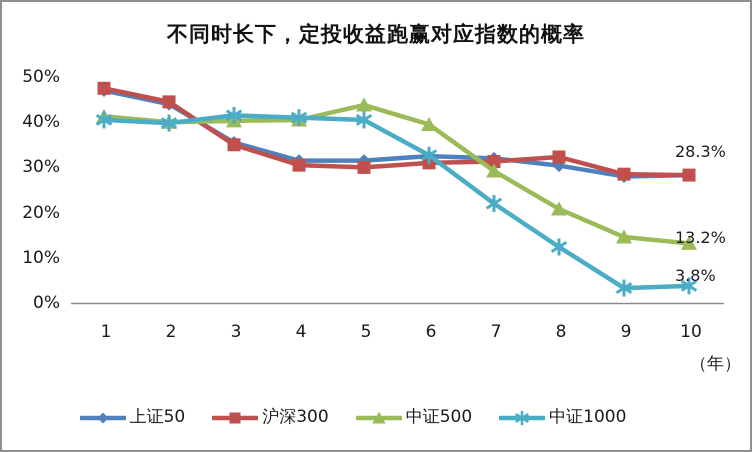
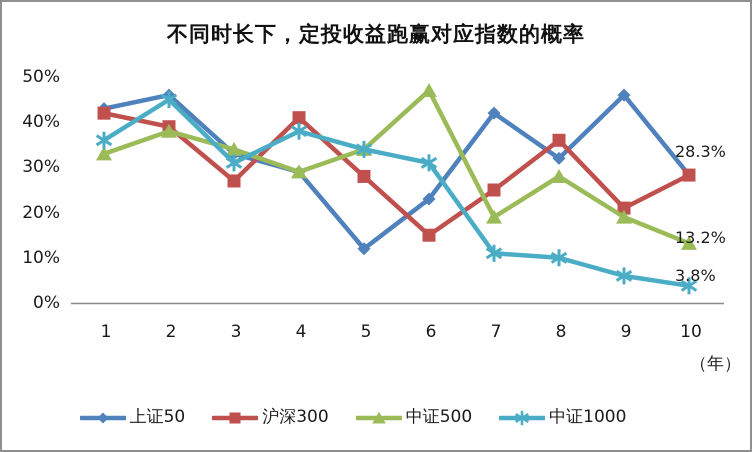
上证50/1: 47% -> 43%
沪深300/1: 48% -> 42%
中证500/1: 41% -> 33%
中证1000/1: 40% -> 36%
上证50/2: 44% -> 46%
沪深300/2: 44% -> 39%
中证500/2: 40% -> 38%
中证1000/2: 40% -> 45%
上证50/3: 36% -> 33%
沪深300/3: 35% -> 27%
中证500/3: 40% -> 34%
中证1000/3: 42% -> 31%
上证50/4: 32% -> 29%
沪深300/4: 30% -> 41%
中证500/4: 40% -> 29%
中证1000/4: 41% -> 38%
上证50/5: 32% -> 12%
沪深300/5: 30% -> 28%
中证500/5: 44% -> 34%
中证1000/5: 40% -> 34%
上证50/6: 32% -> 23%
沪深300/6: 31% -> 15%
中证500/6: 40% -> 47%
中证1000/6: 33% -> 31%
上证50/7: 32% -> 42%
沪深300/7: 31% -> 25%
中证500/7: 29% -> 19%
中证1000/7: 22% -> 11%
上证50/8: 30% -> 32%
沪深300/8: 32% -> 36%
中证500/8: 21% -> 28%
中证1000/8: 12% -> 10%
上证50/9: 28% -> 46%
沪深300/9: 28% -> 21%
中证500/9: 15% -> 19%
中证1000/9: 3% -> 6%
